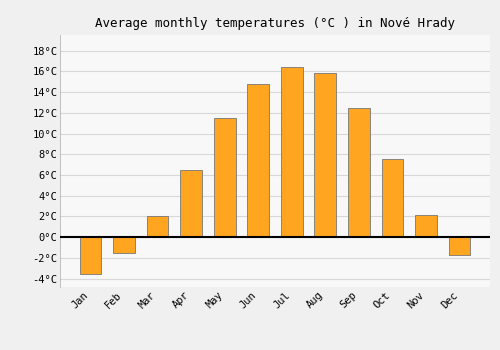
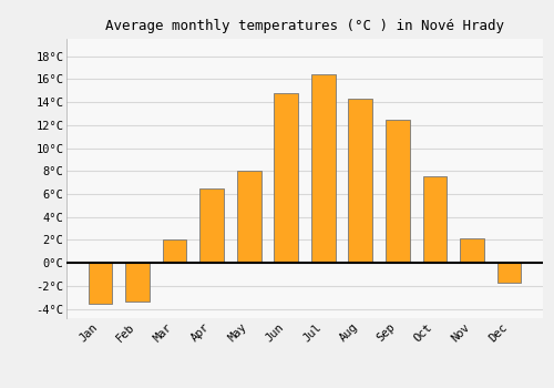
Feb: -1.5°C -> -3.4°C
May: 11.5°C -> 8.0°C
Aug: 15.8°C -> 14.3°C
